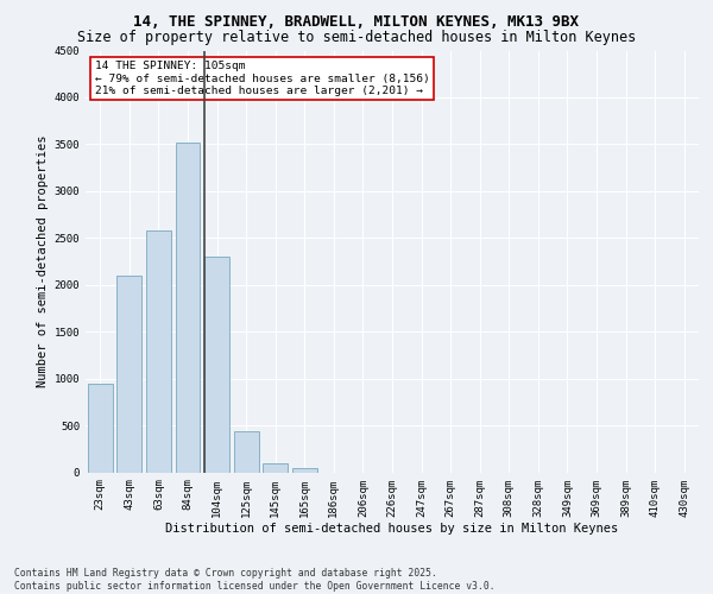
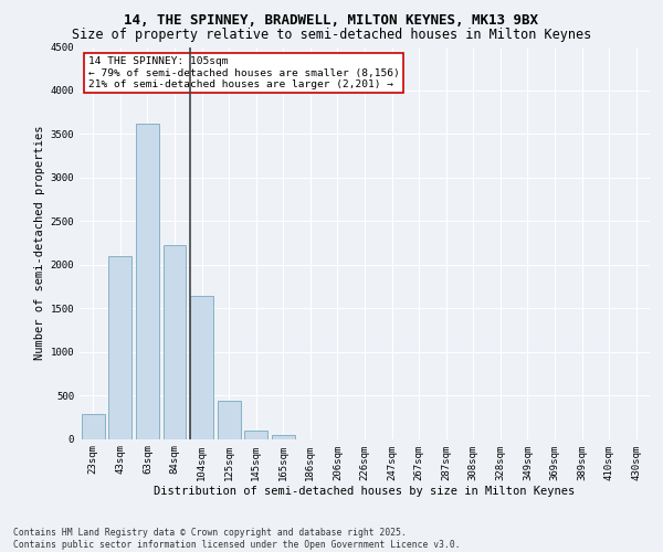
23sqm: 940 -> 280
63sqm: 2580 -> 3620
84sqm: 3520 -> 2230
104sqm: 2300 -> 1640
